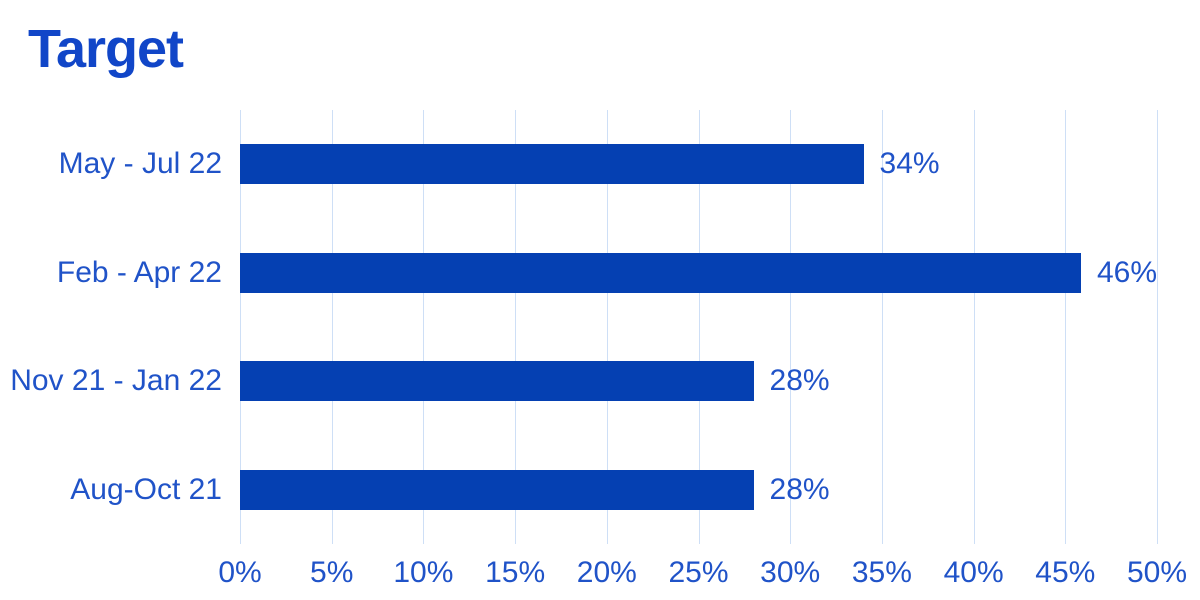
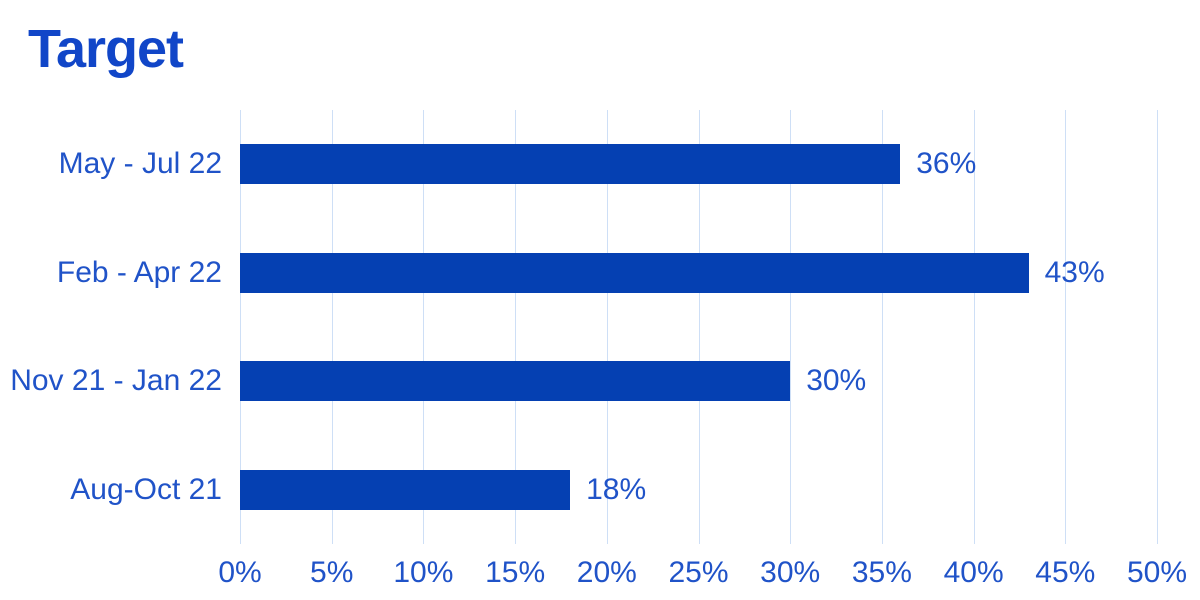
May - Jul 22: 34% -> 36%
Feb - Apr 22: 46% -> 43%
Nov 21 - Jan 22: 28% -> 30%
Aug-Oct 21: 28% -> 18%
